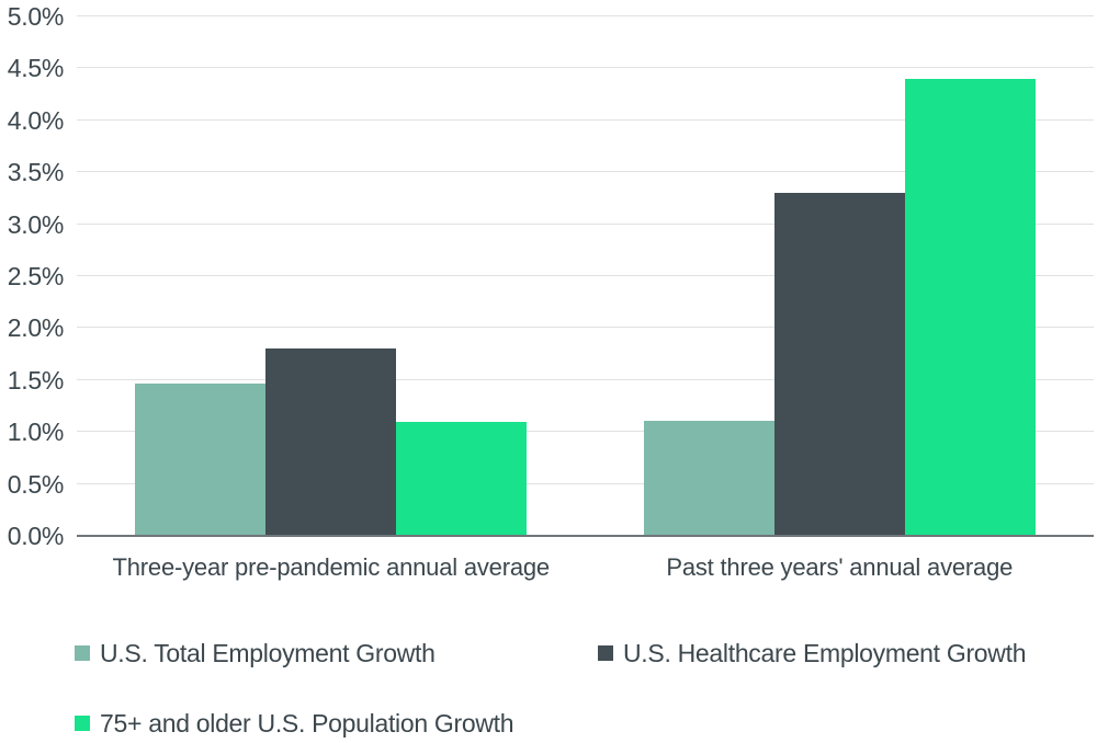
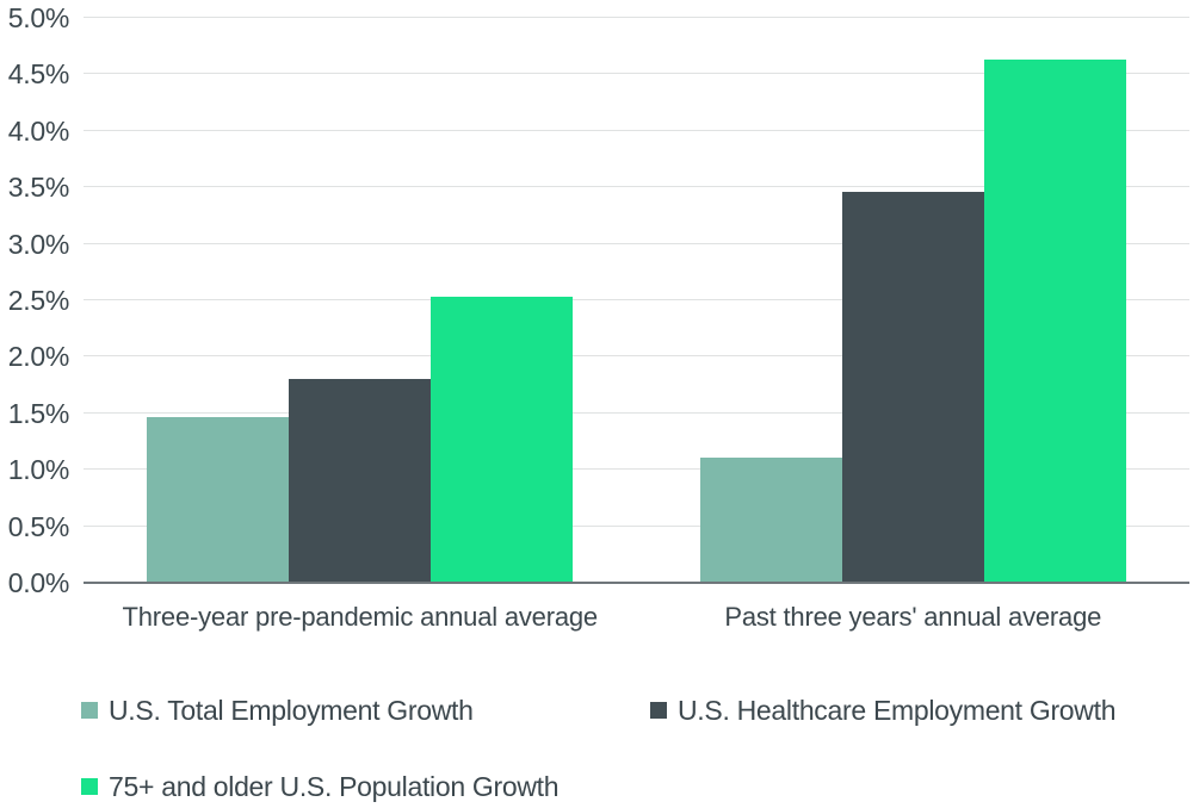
75+ and older U.S. Population Growth/Three-year pre-pandemic annual average: 1.1% -> 2.5%
U.S. Healthcare Employment Growth/Past three years' annual average: 3.3% -> 3.5%
75+ and older U.S. Population Growth/Past three years' annual average: 4.4% -> 4.6%
